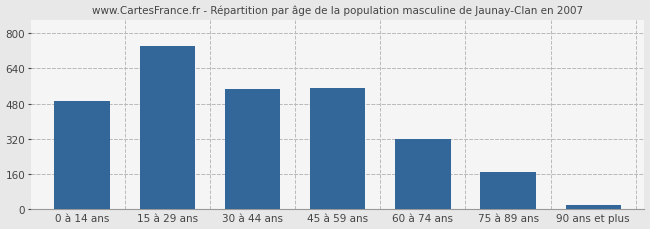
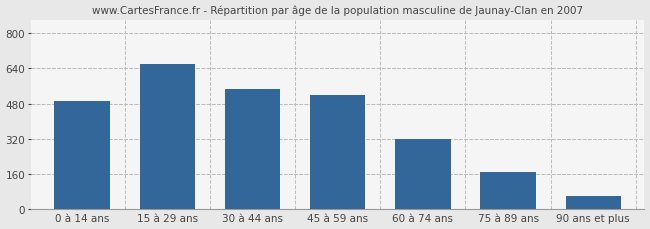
15 à 29 ans: 740 -> 660
45 à 59 ans: 552 -> 520
90 ans et plus: 18 -> 60
